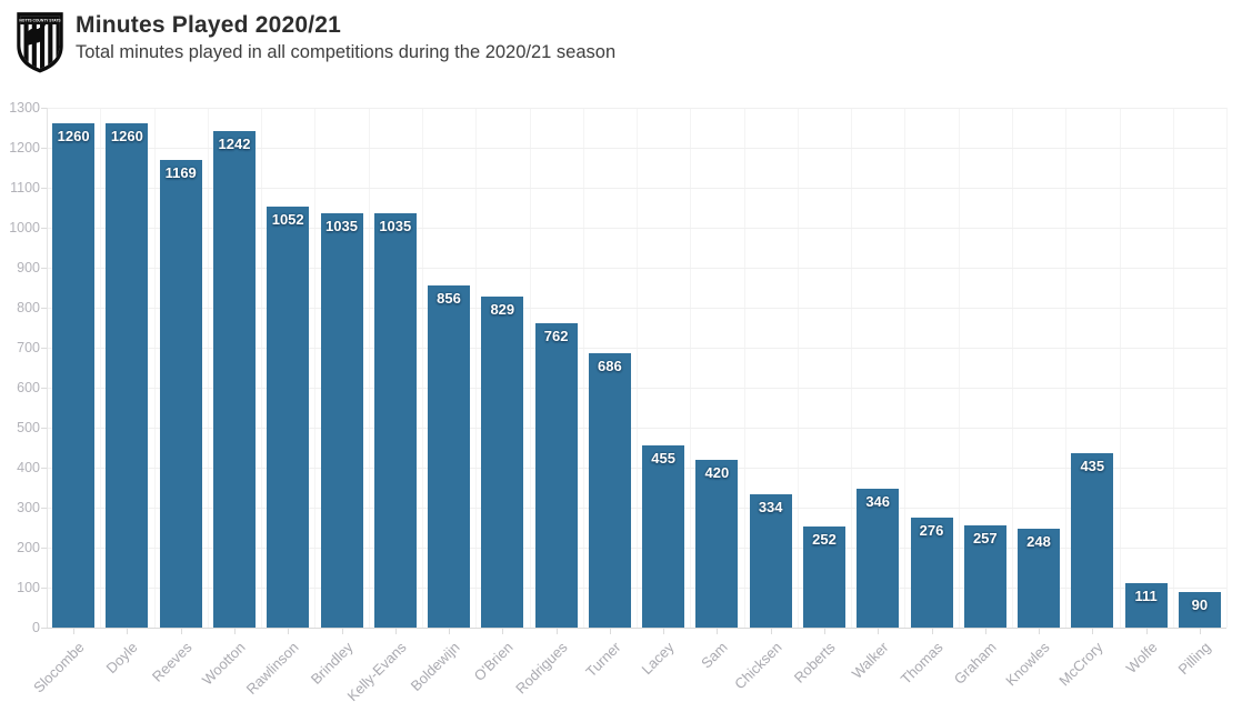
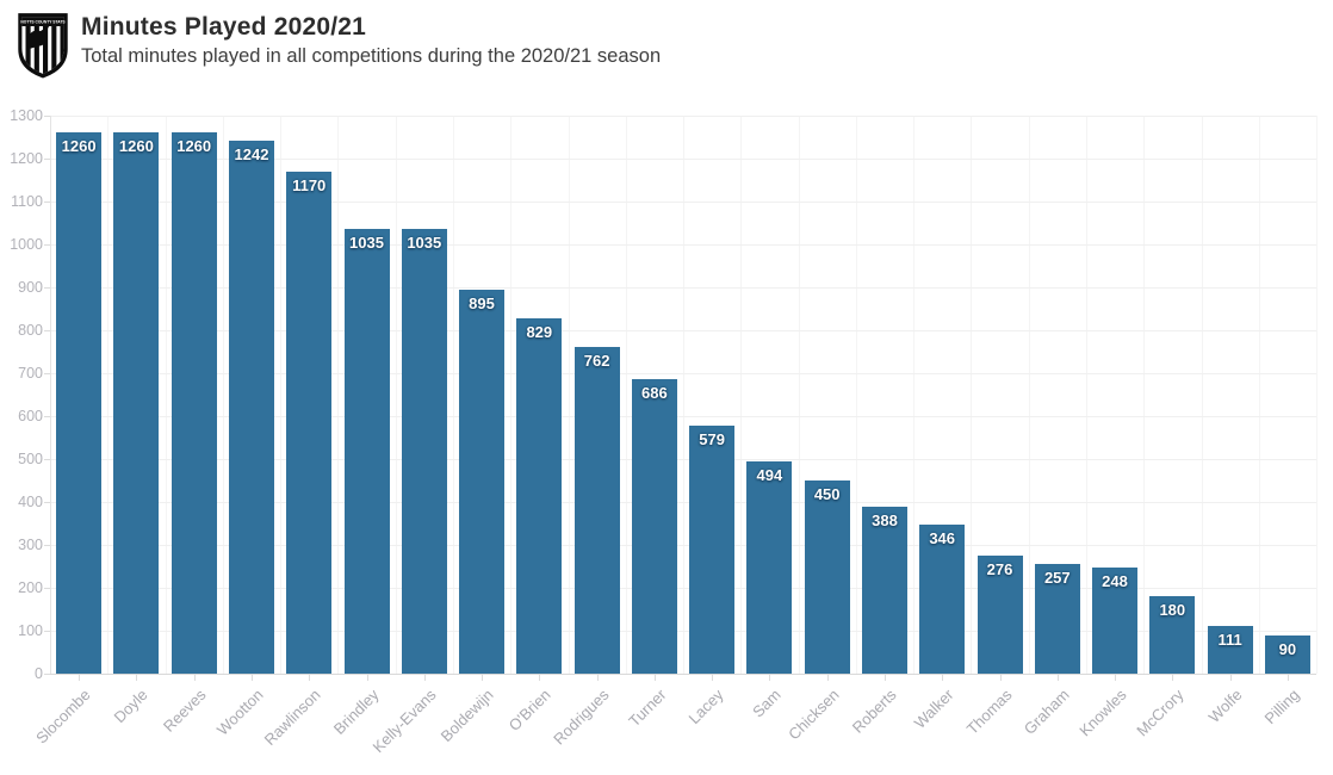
Reeves: 1169 -> 1260
Rawlinson: 1052 -> 1170
Boldewijn: 856 -> 895
Lacey: 455 -> 579
Sam: 420 -> 494
Chicksen: 334 -> 450
Roberts: 252 -> 388
McCrory: 435 -> 180
